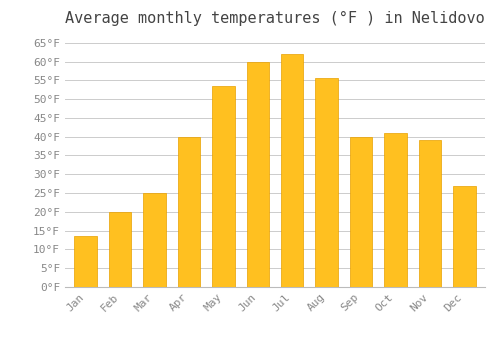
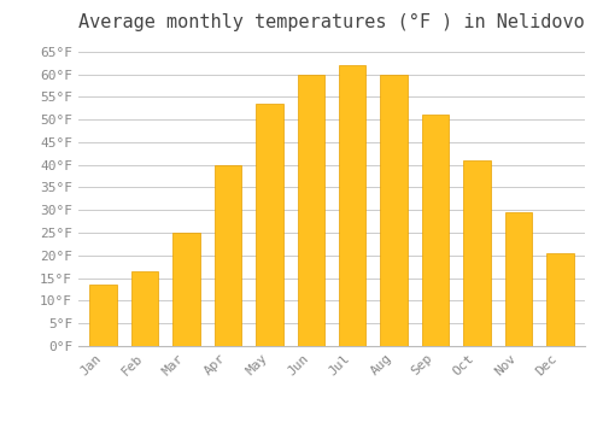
Feb: 20.0°F -> 16.5°F
Aug: 55.5°F -> 60.0°F
Sep: 40.0°F -> 51.0°F
Nov: 39.0°F -> 29.5°F
Dec: 27.0°F -> 20.5°F
